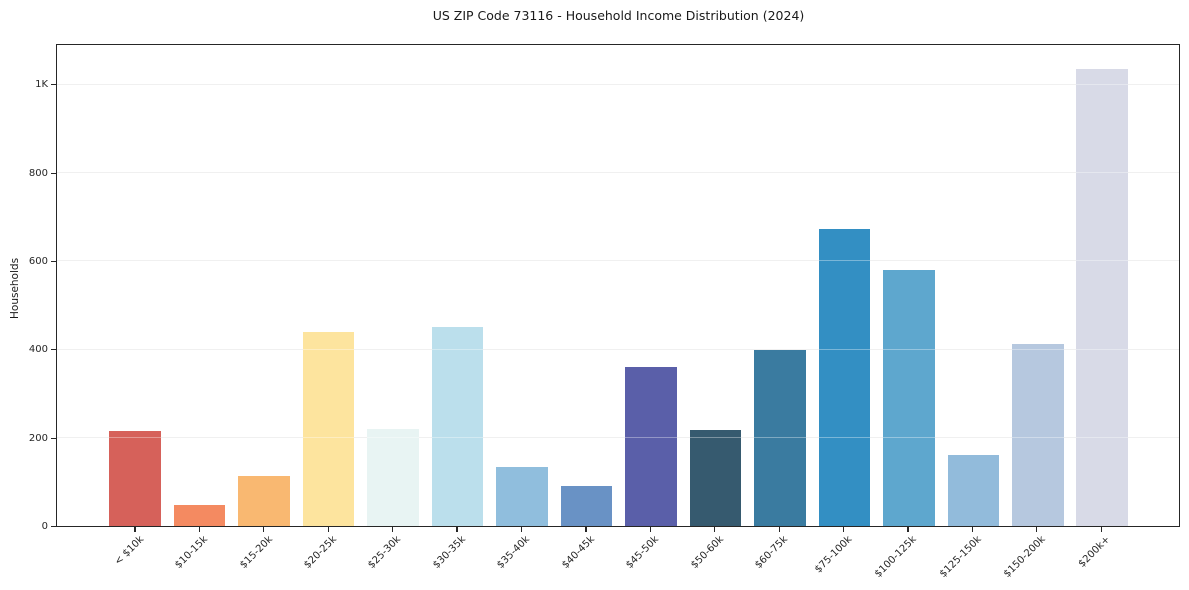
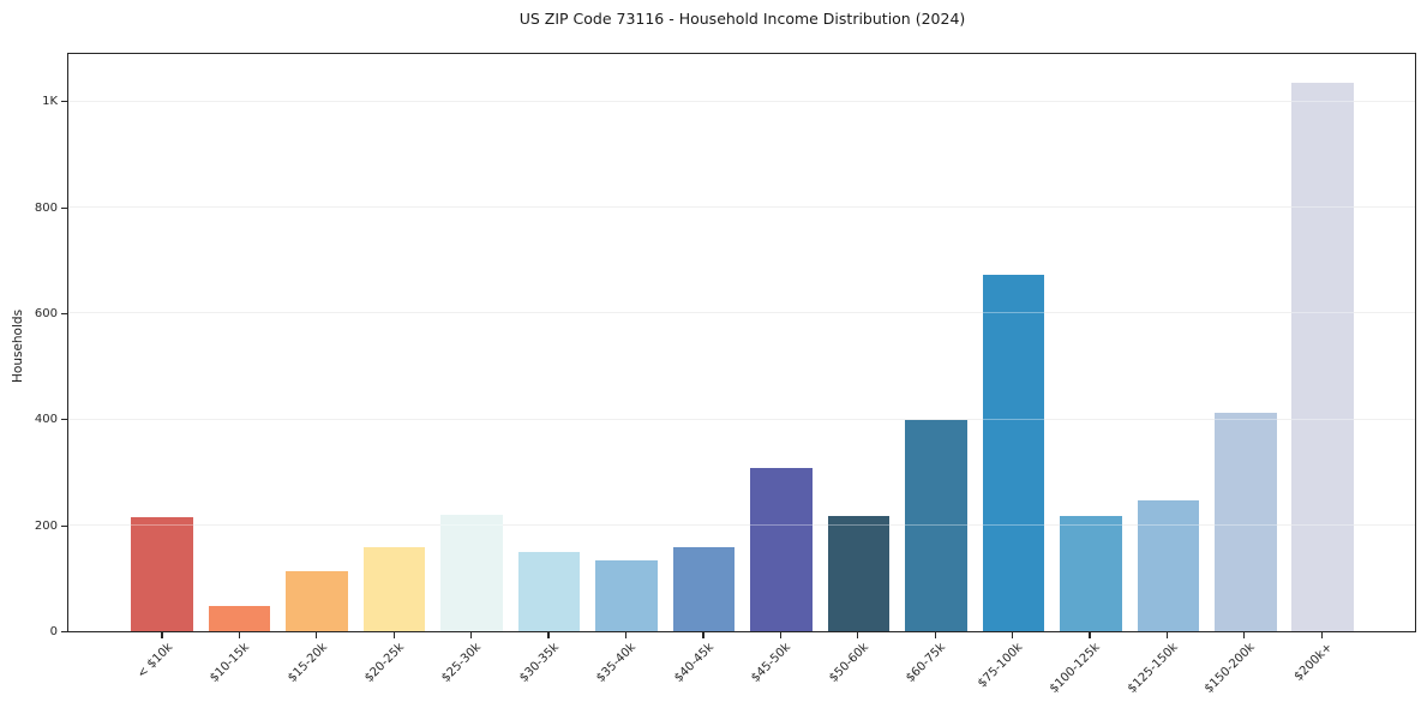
$20-25k: 440 -> 160
$30-35k: 450 -> 150
$40-45k: 90 -> 160
$45-50k: 360 -> 310
$100-125k: 580 -> 220
$125-150k: 160 -> 250
